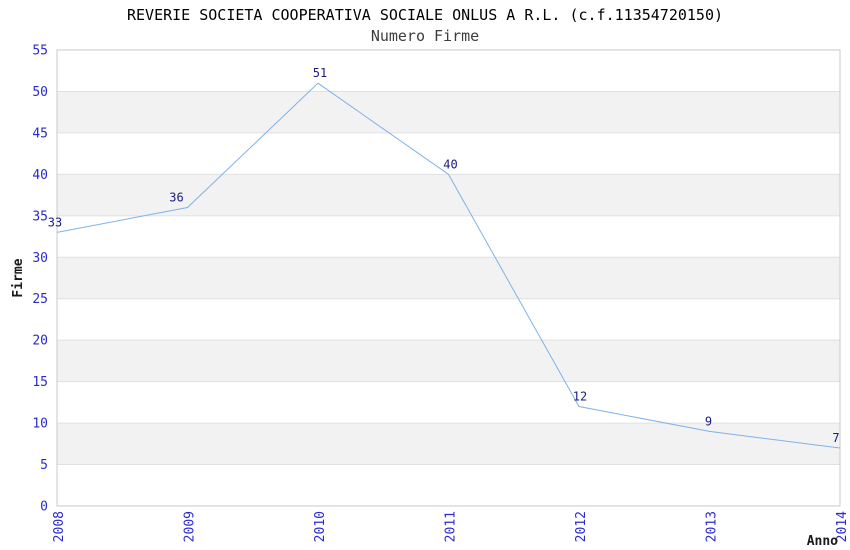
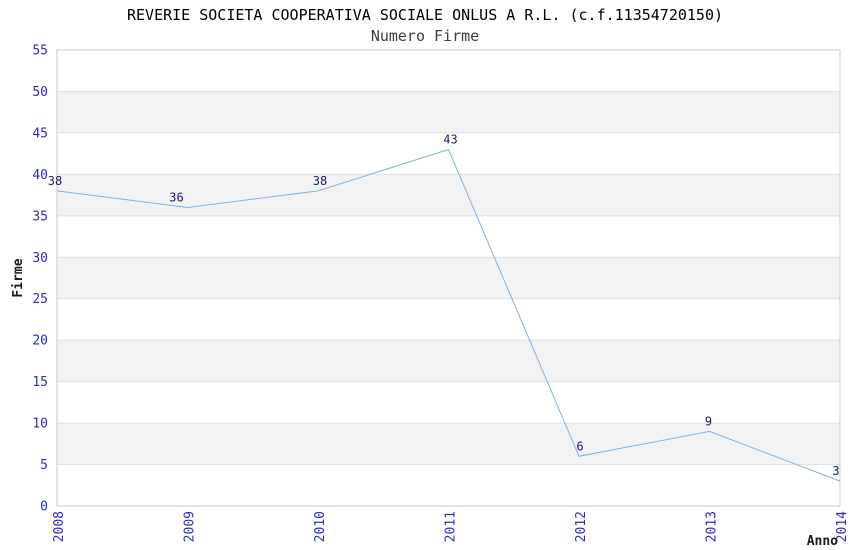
2008: 33 -> 38
2010: 51 -> 38
2011: 40 -> 43
2012: 12 -> 6
2014: 7 -> 3
